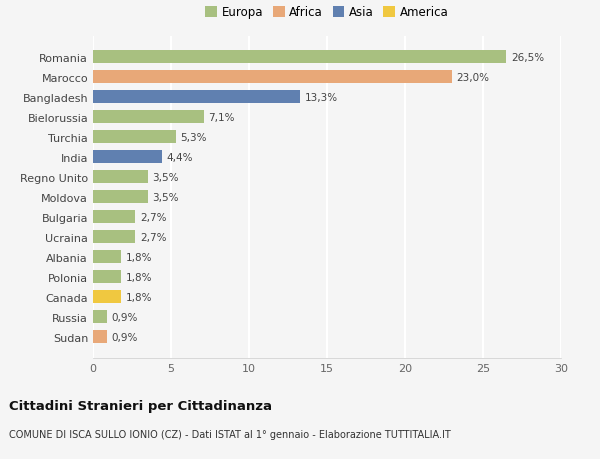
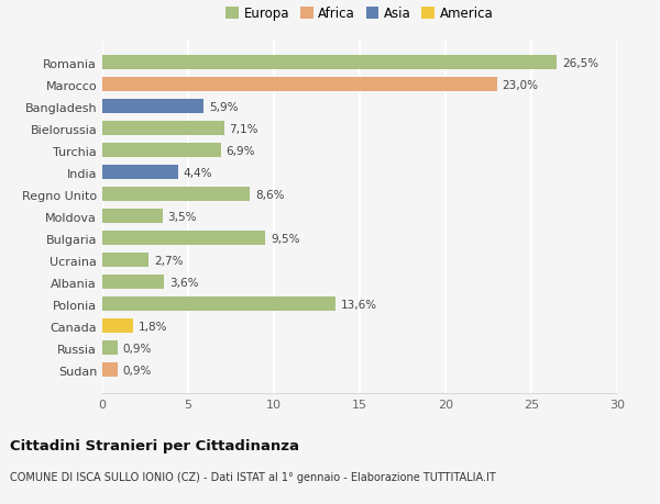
Bangladesh: 13,3% -> 5,9%
Turchia: 5,3% -> 6,9%
Regno Unito: 3,5% -> 8,6%
Bulgaria: 2,7% -> 9,5%
Albania: 1,8% -> 3,6%
Polonia: 1,8% -> 13,6%
